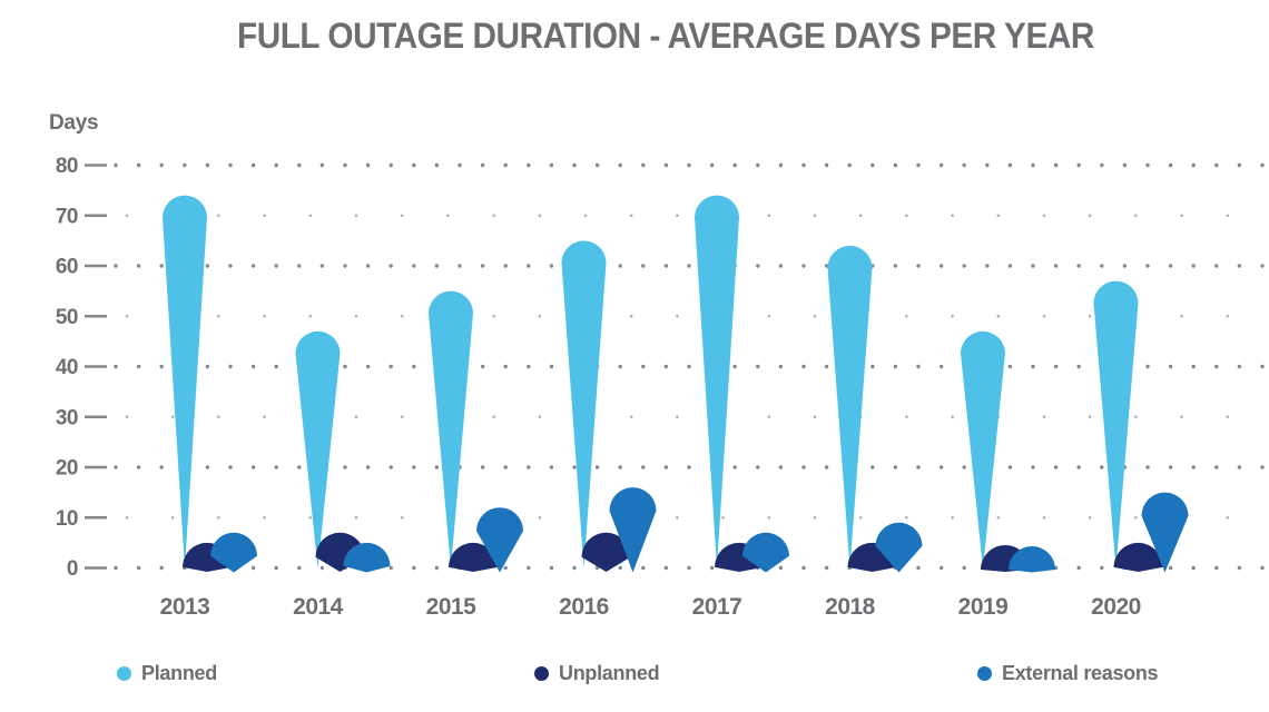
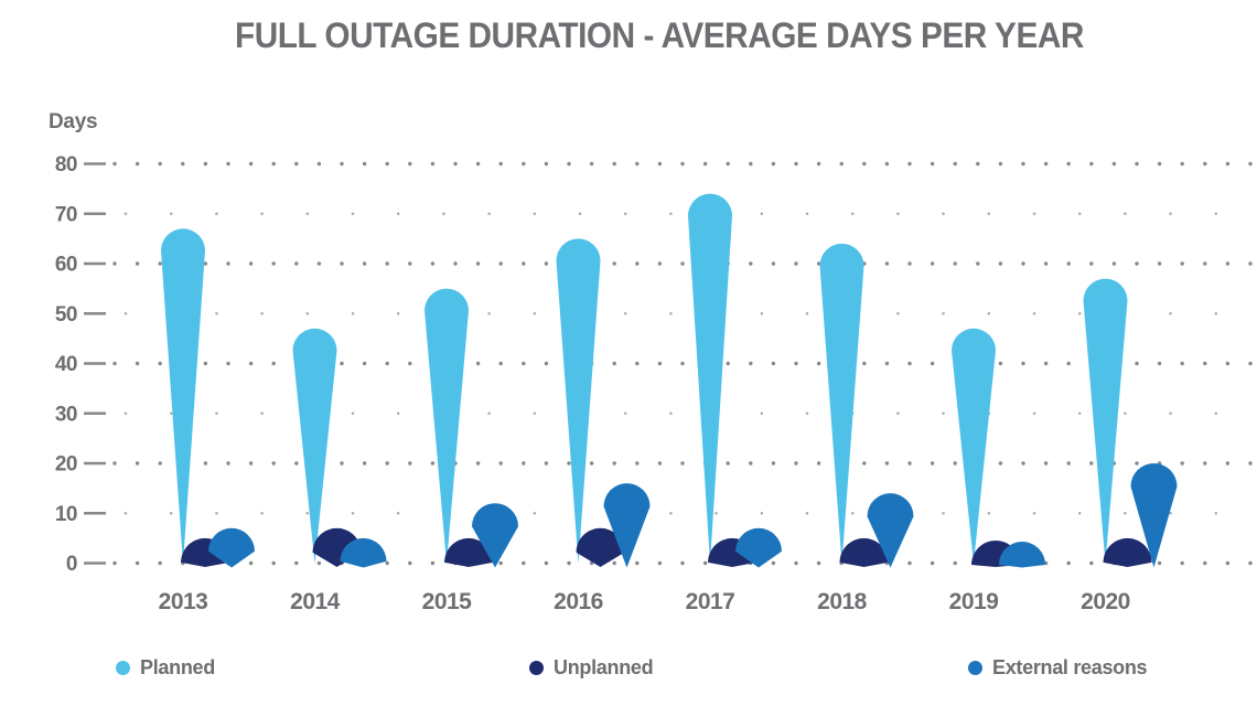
Planned/2013: 74 -> 67
External reasons/2018: 9 -> 14
External reasons/2020: 15 -> 20
